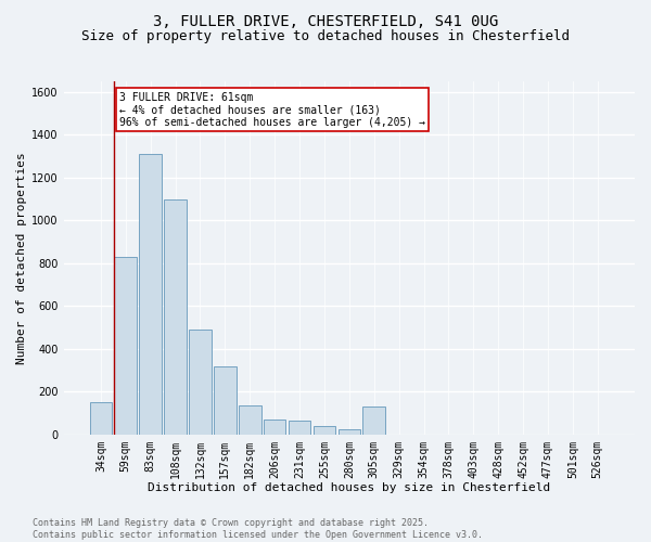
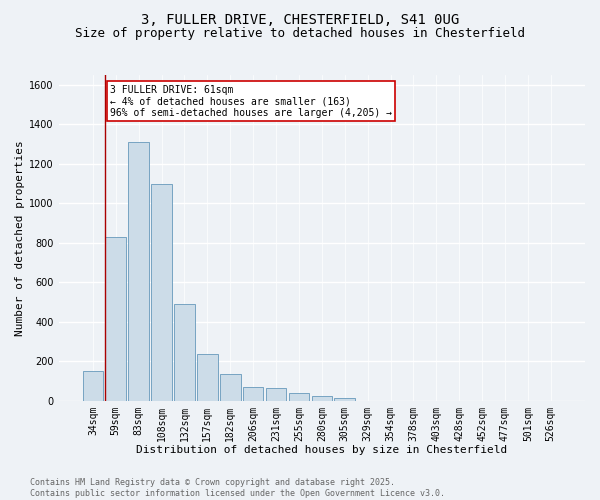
157sqm: 320 -> 240
305sqm: 130 -> 10
